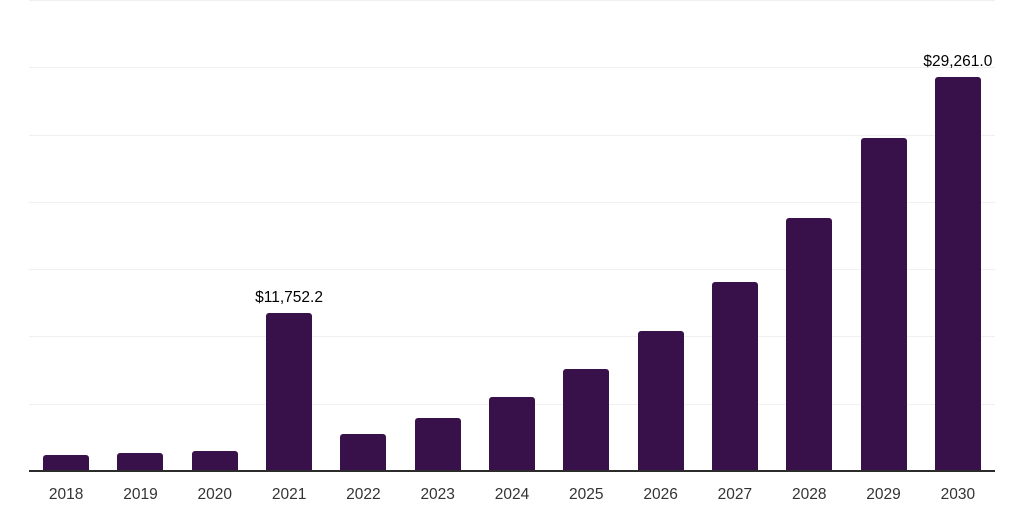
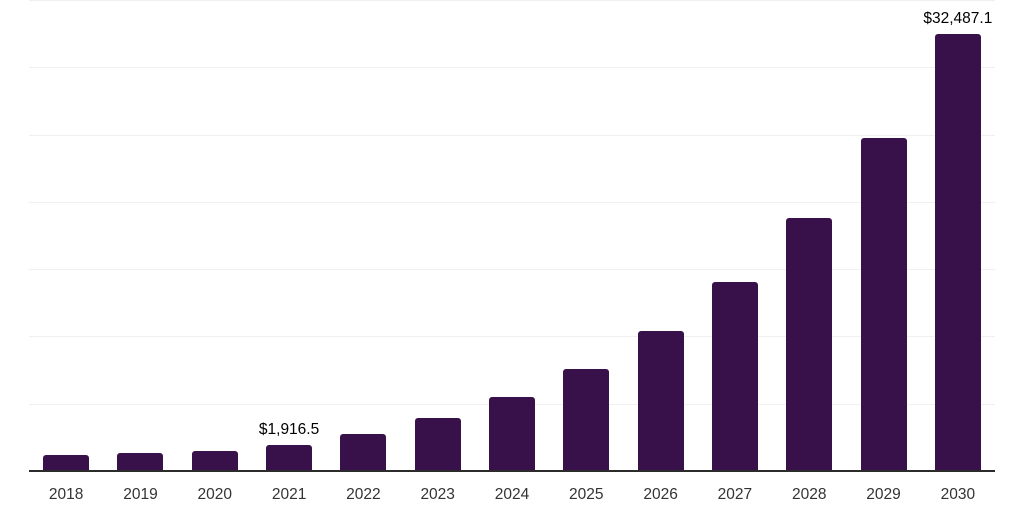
2021: $11,752.2 -> $1,916.5
2030: $29,261.0 -> $32,487.1
